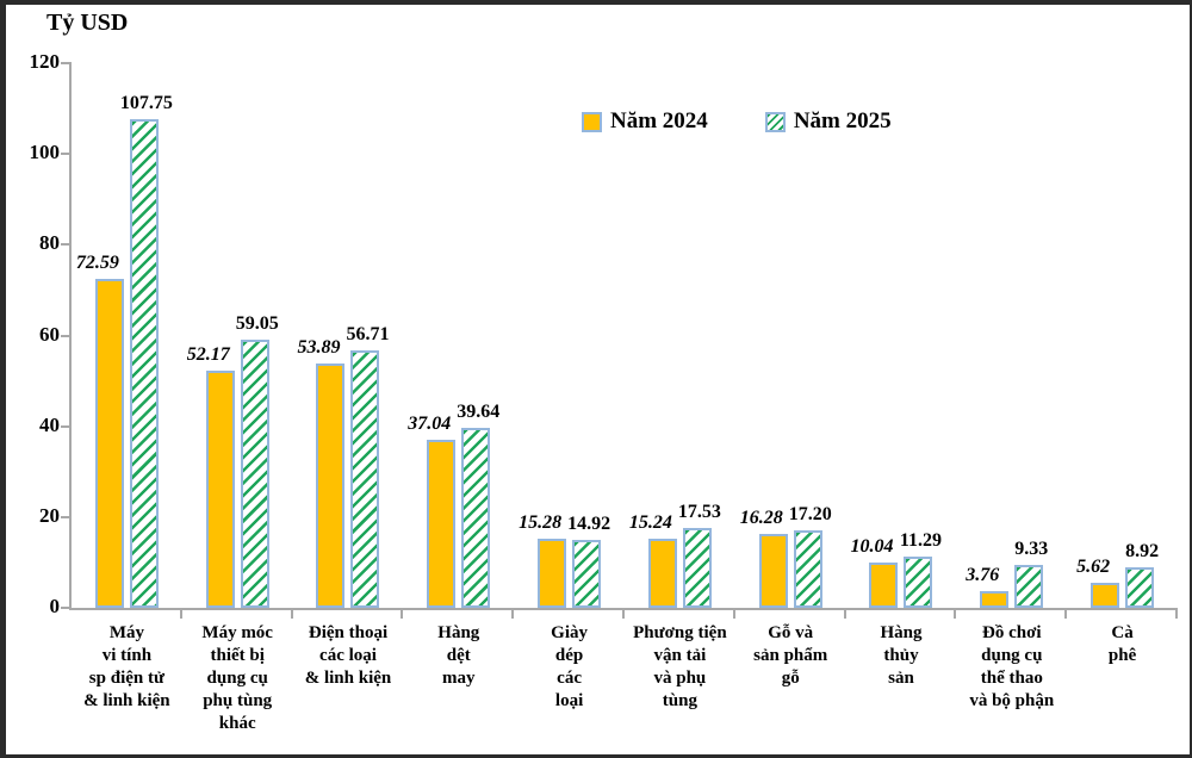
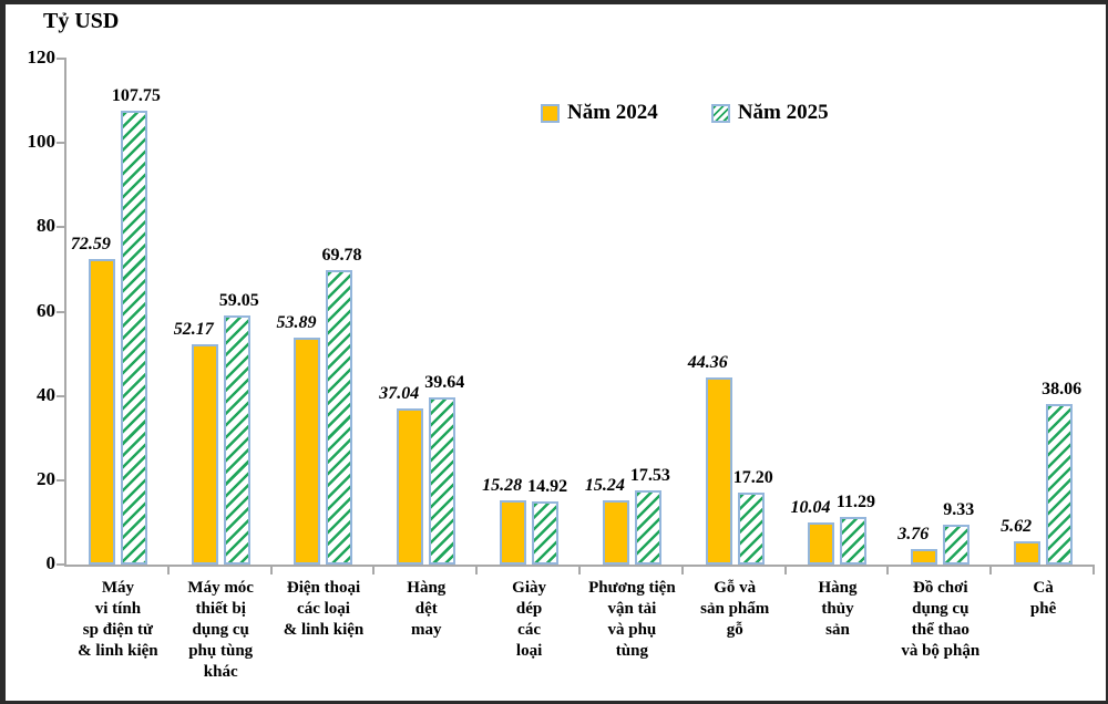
Năm 2025/Điện thoại các loại & linh kiện: 56.71 -> 69.78
Năm 2024/Gỗ và sản phẩm gỗ: 16.28 -> 44.36
Năm 2025/Cà phê: 8.92 -> 38.06
